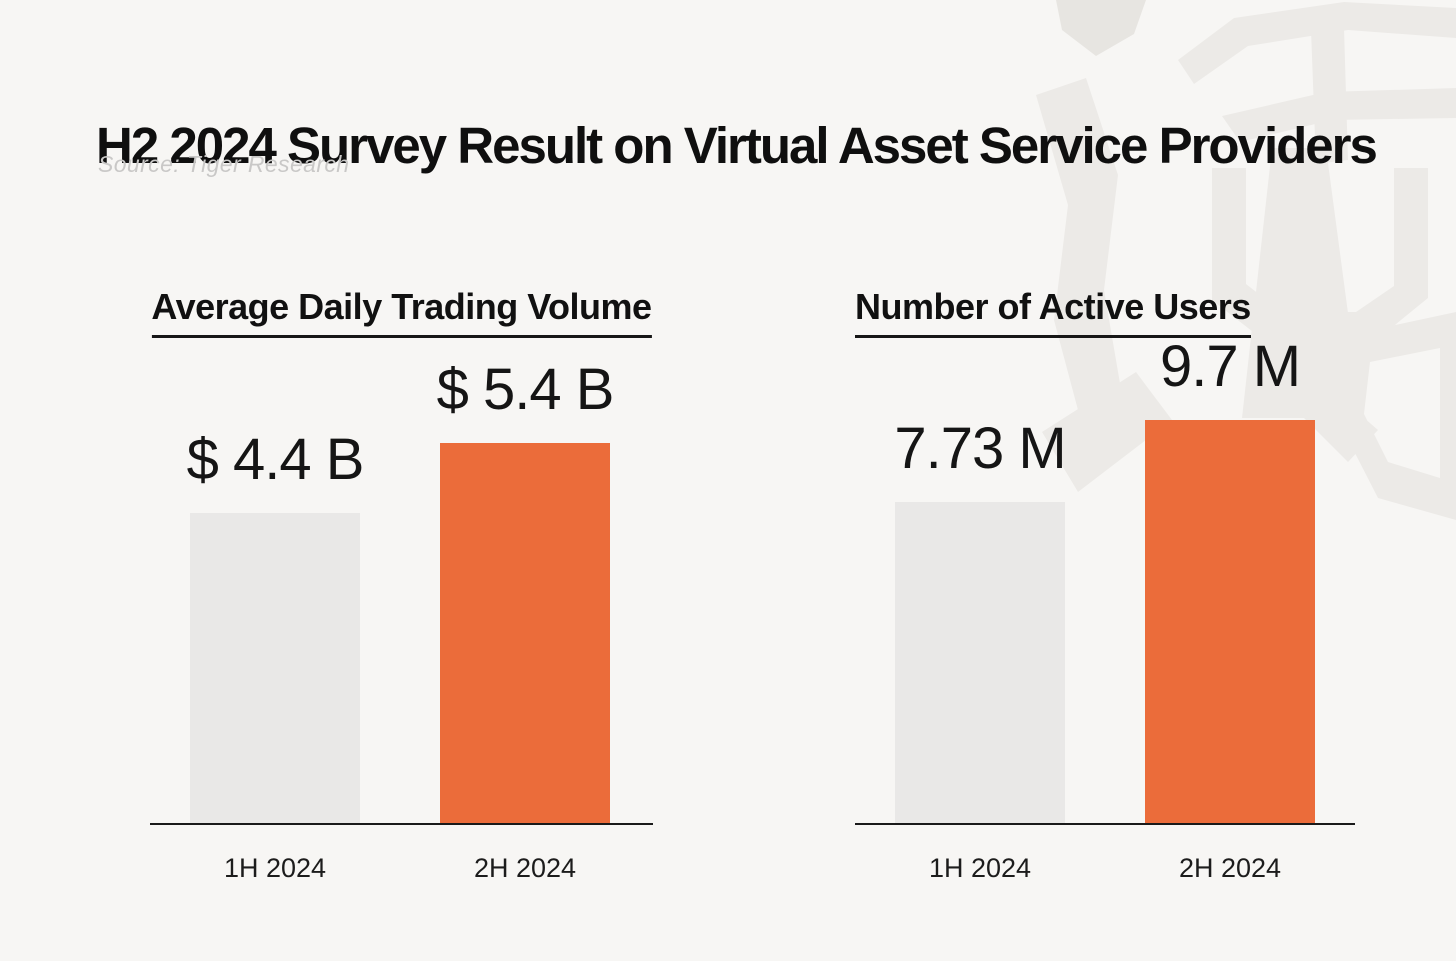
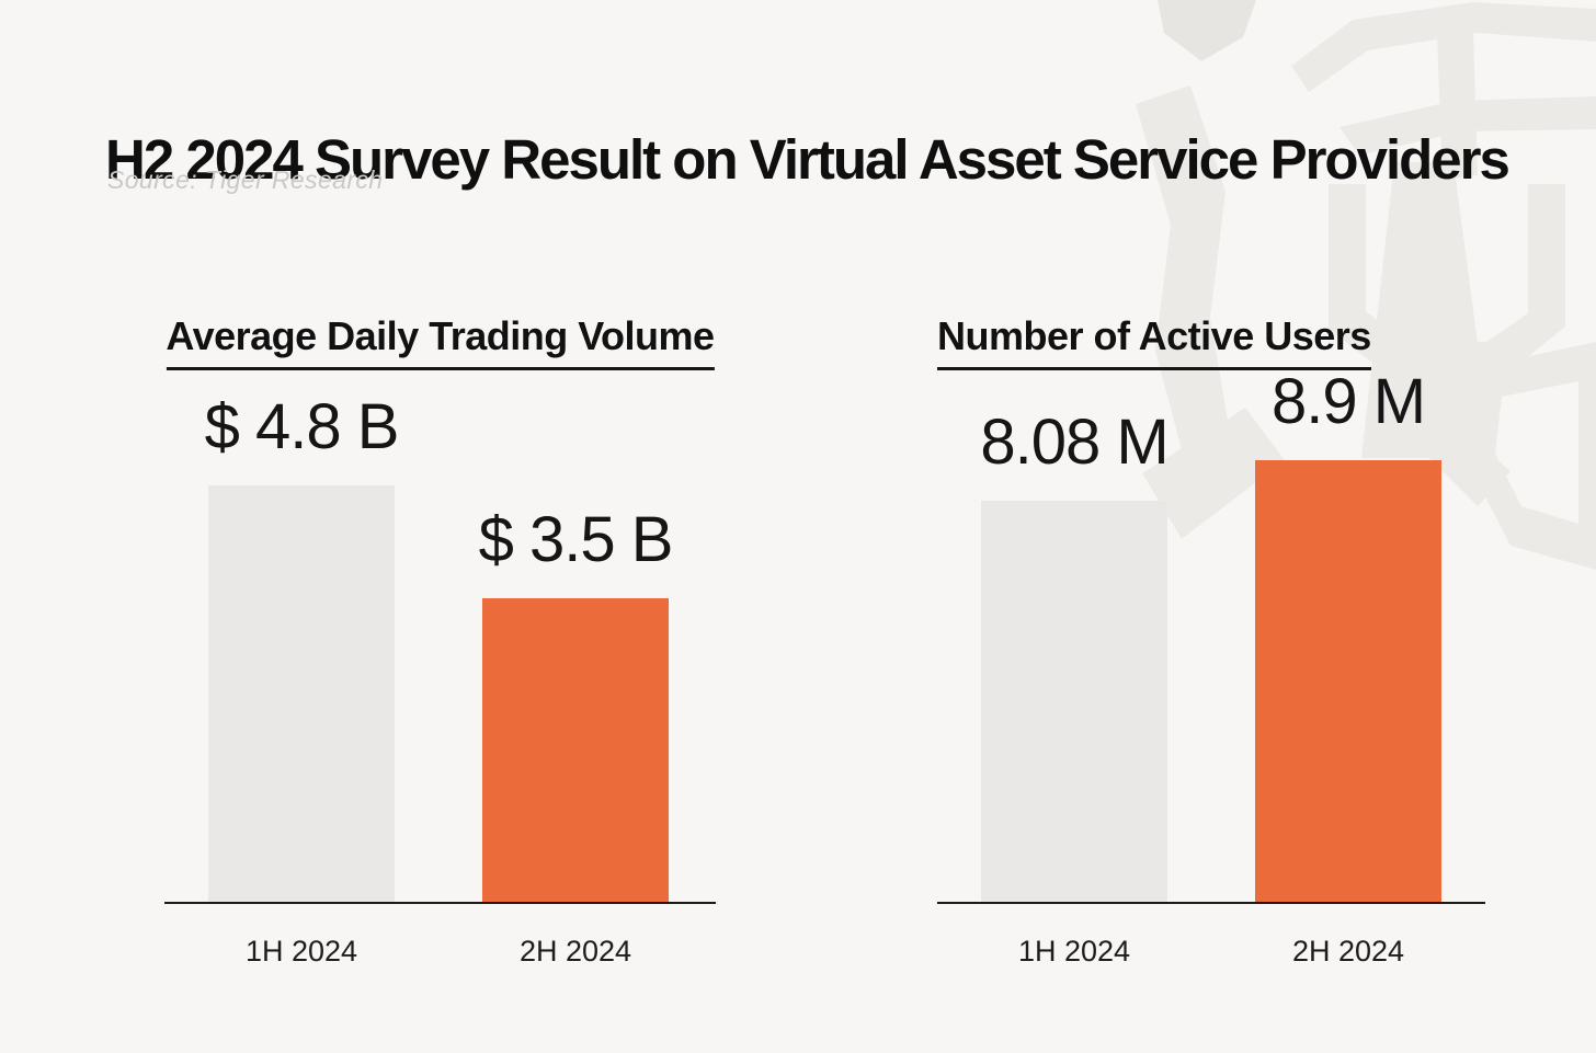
Average Daily Trading Volume/1H 2024: 4.4 -> 4.8
Average Daily Trading Volume/2H 2024: 5.4 -> 3.5
Number of Active Users/1H 2024: 7.73 -> 8.08
Number of Active Users/2H 2024: 9.7 -> 8.9
